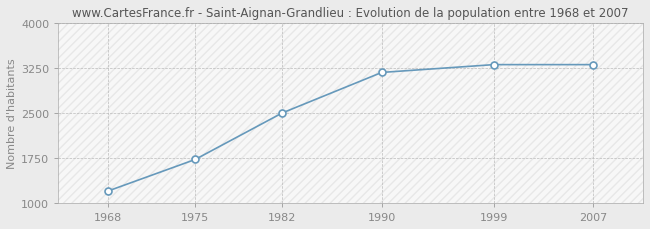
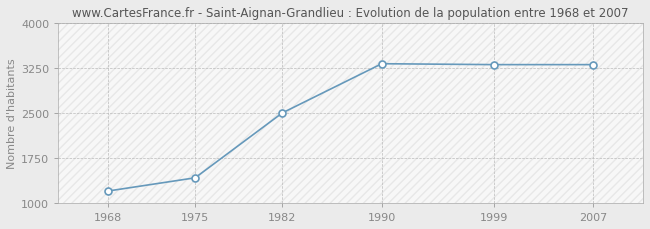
1975: 1720 -> 1420
1990: 3180 -> 3320
